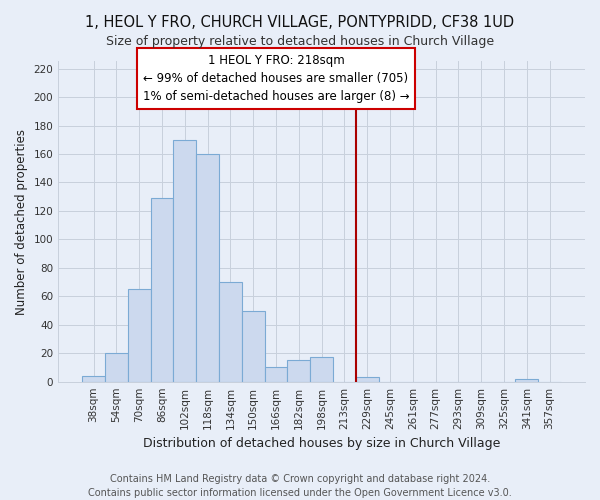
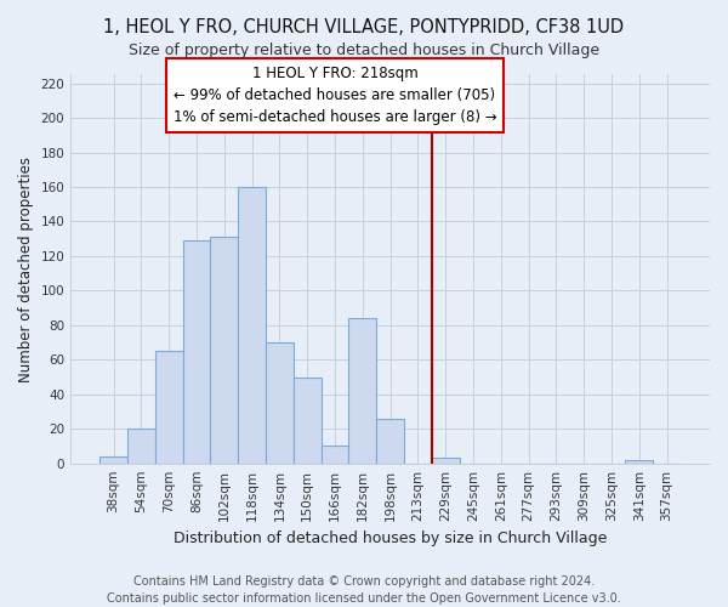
102sqm: 170 -> 131
182sqm: 15 -> 84
198sqm: 17 -> 26
